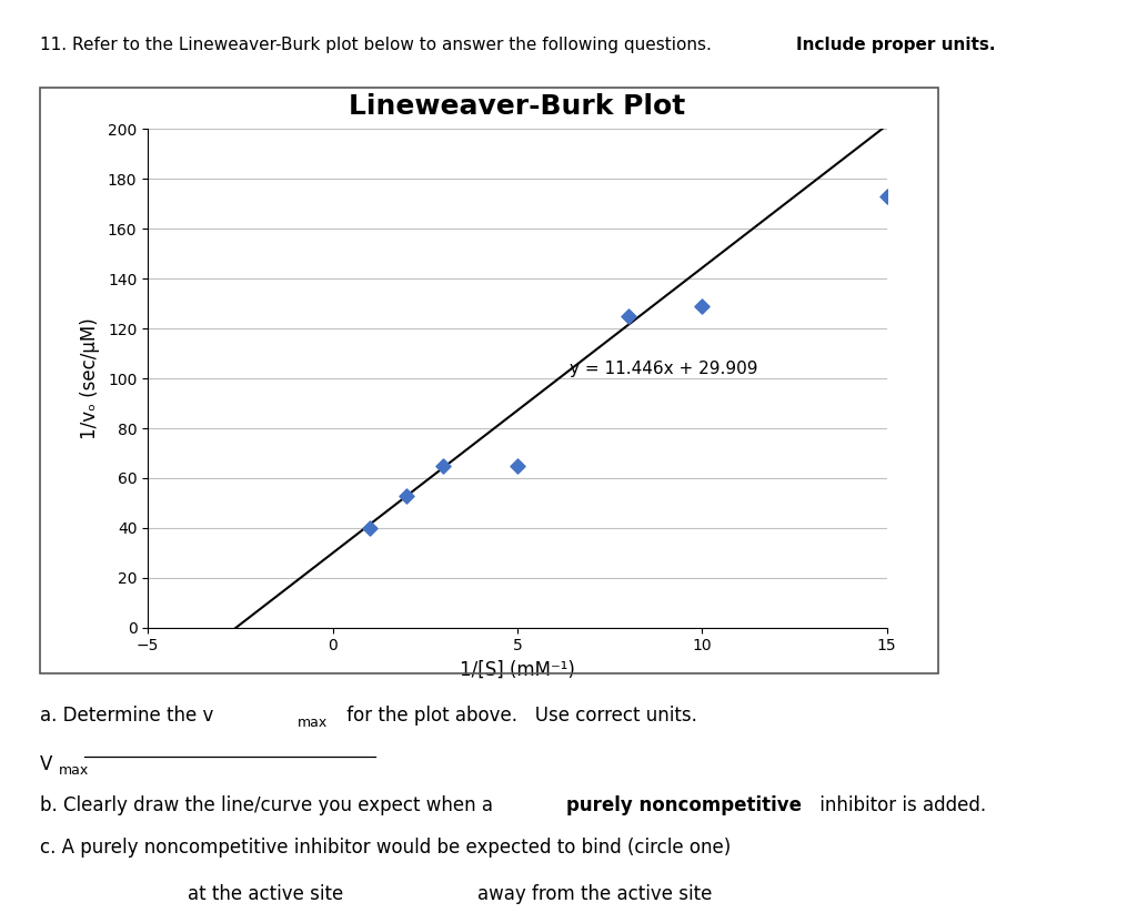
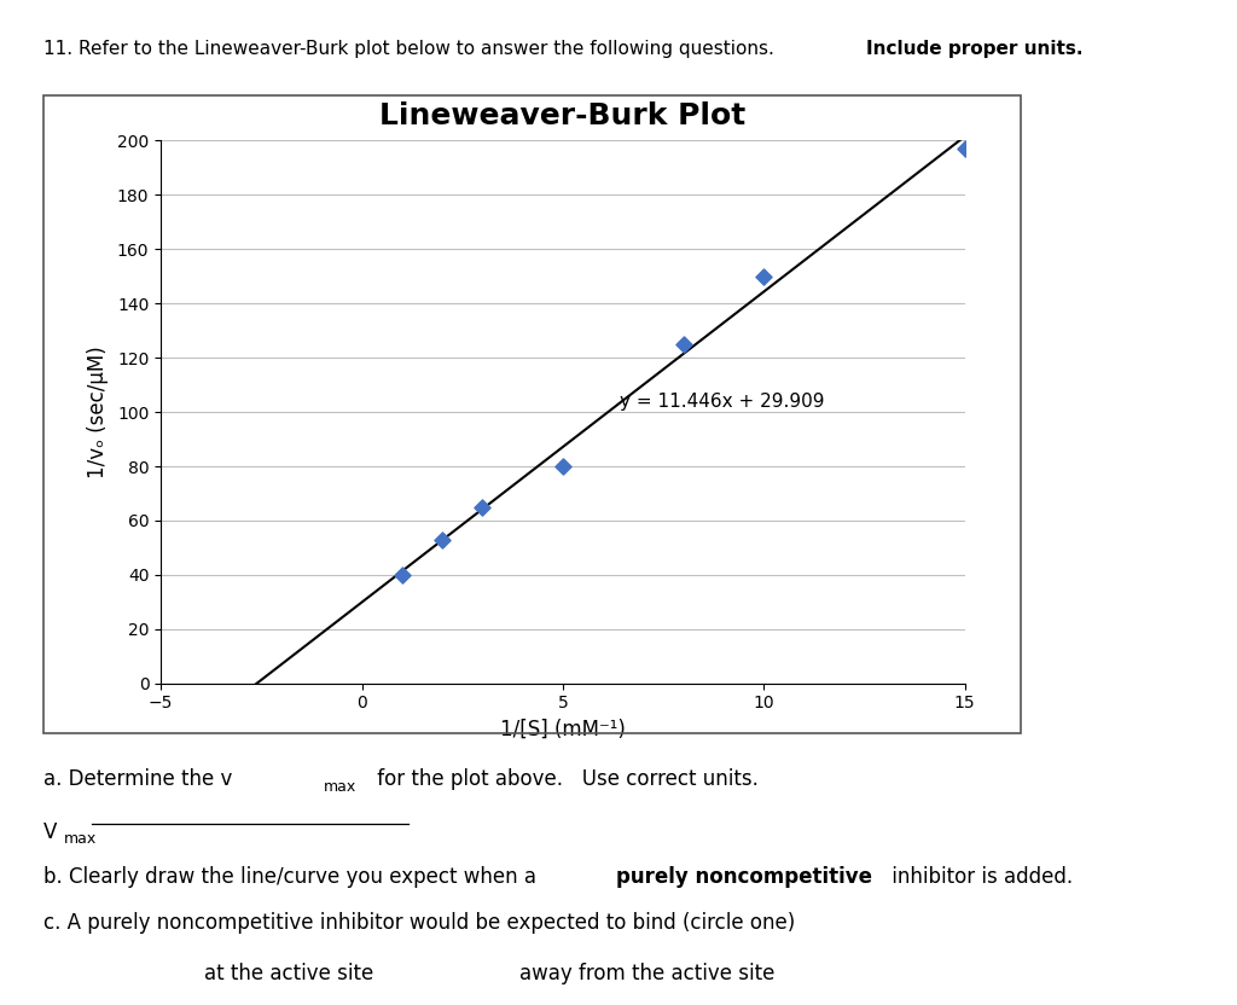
5: 65 -> 80
10: 129 -> 150
15: 173 -> 197
